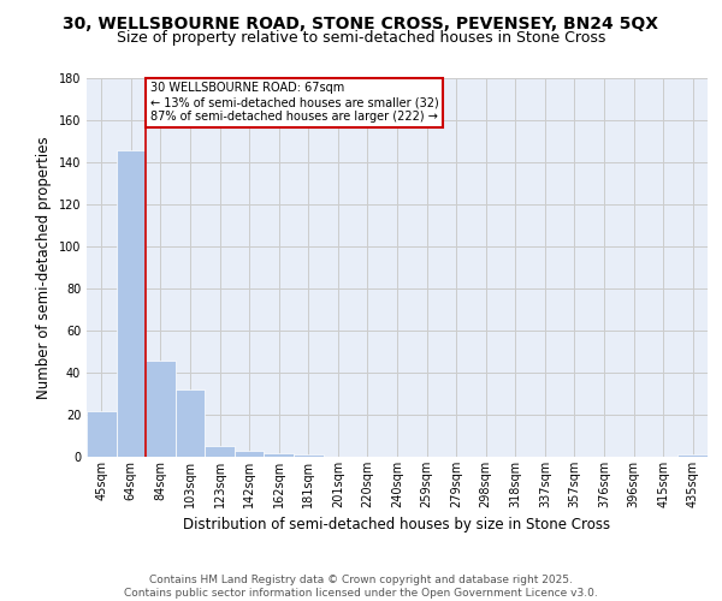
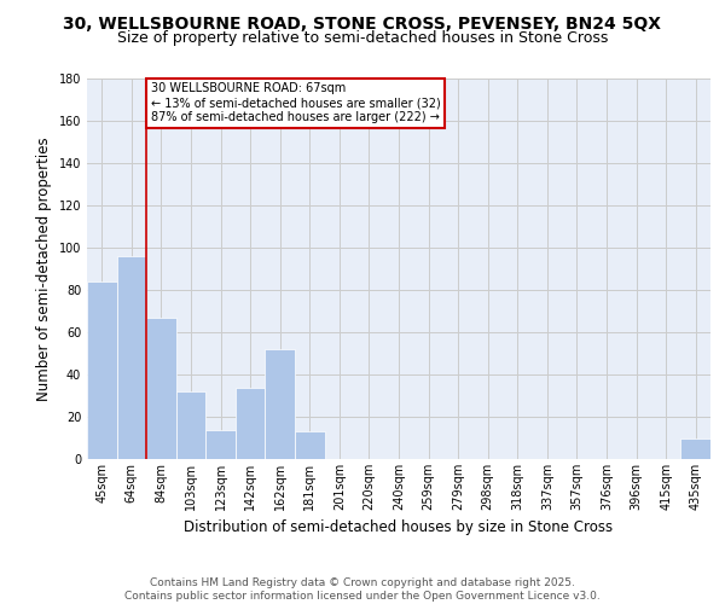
45sqm: 22 -> 84
64sqm: 146 -> 96
84sqm: 46 -> 67
123sqm: 5 -> 14
142sqm: 3 -> 34
162sqm: 2 -> 52
181sqm: 1 -> 13
435sqm: 1 -> 10
